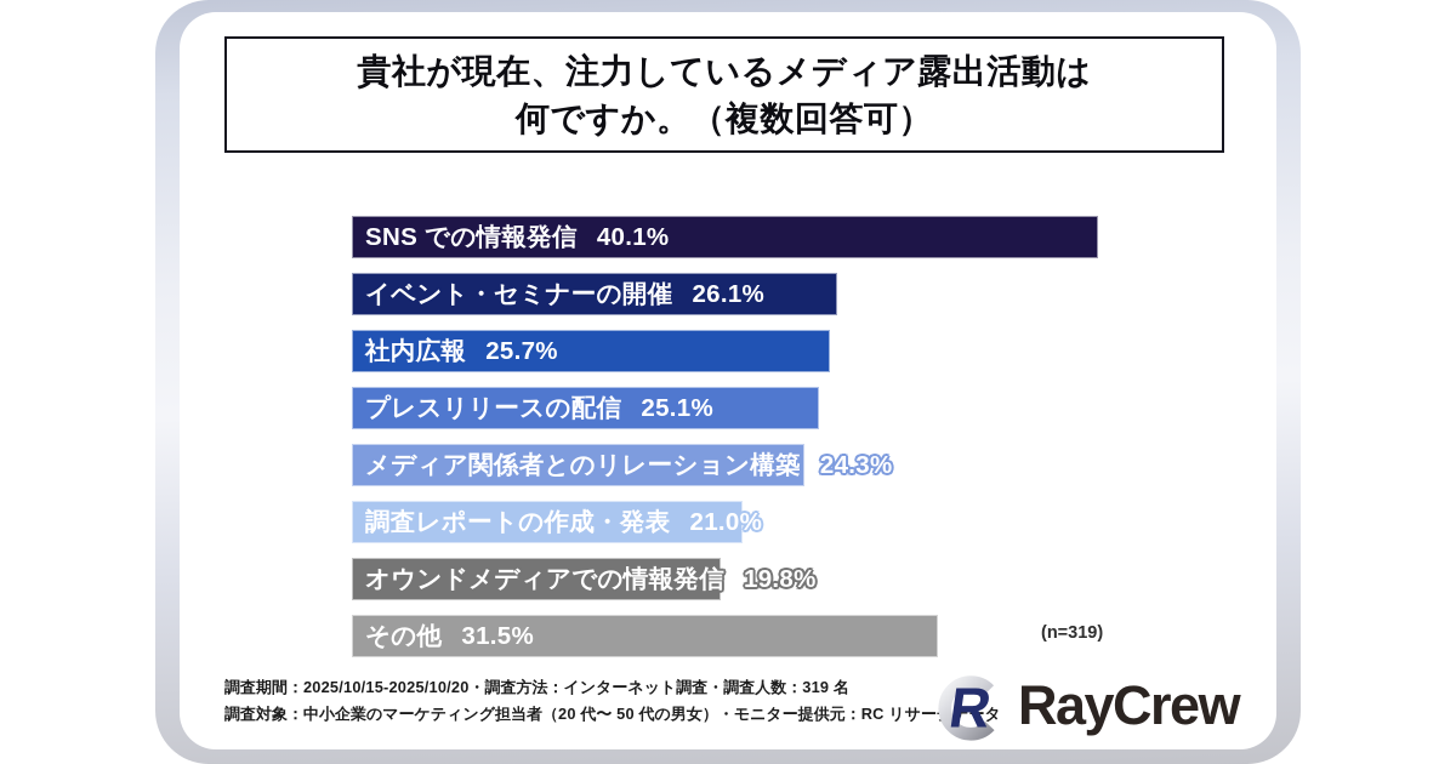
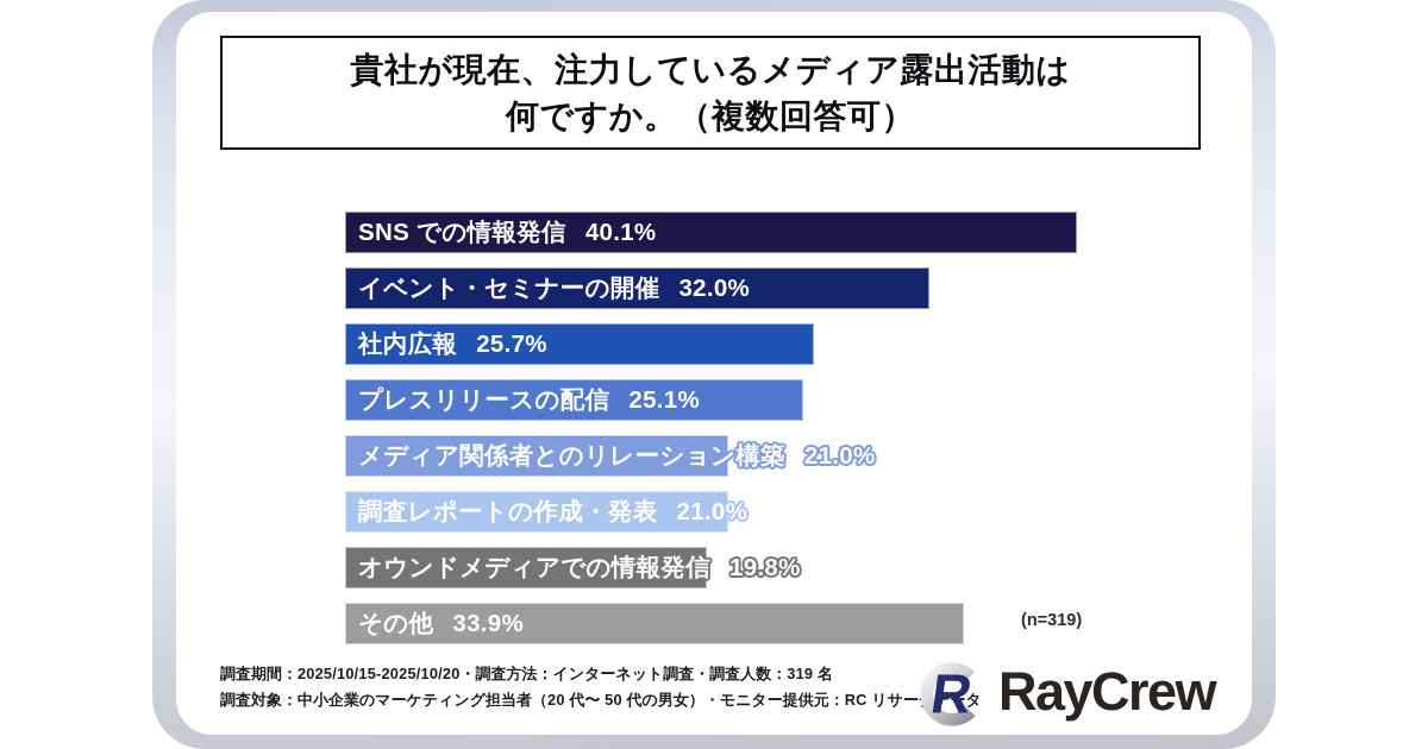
イベント・セミナーの開催: 26.1% -> 32.0%
メディア関係者とのリレーション構築: 24.3% -> 21.0%
その他: 31.5% -> 33.9%
